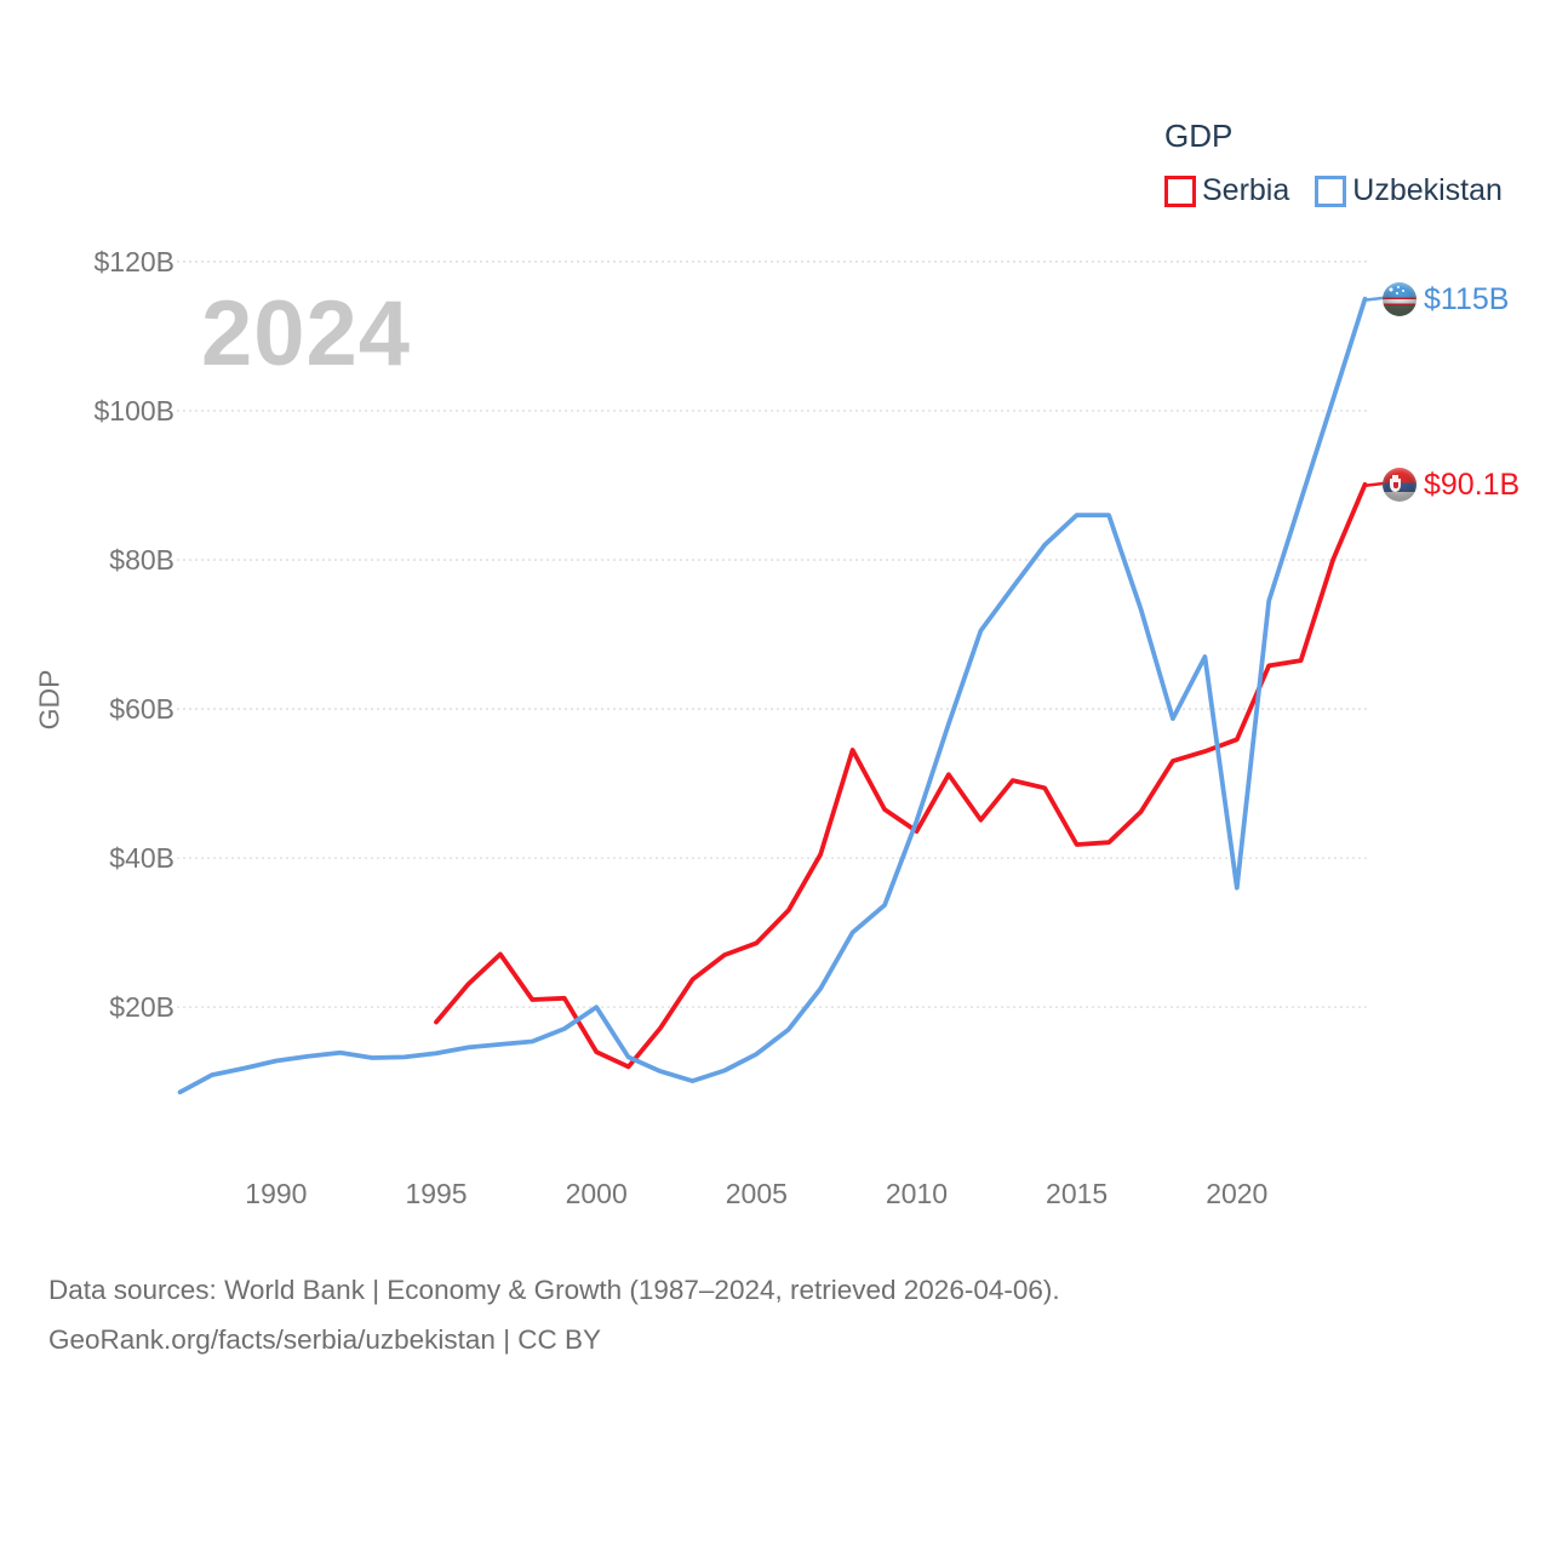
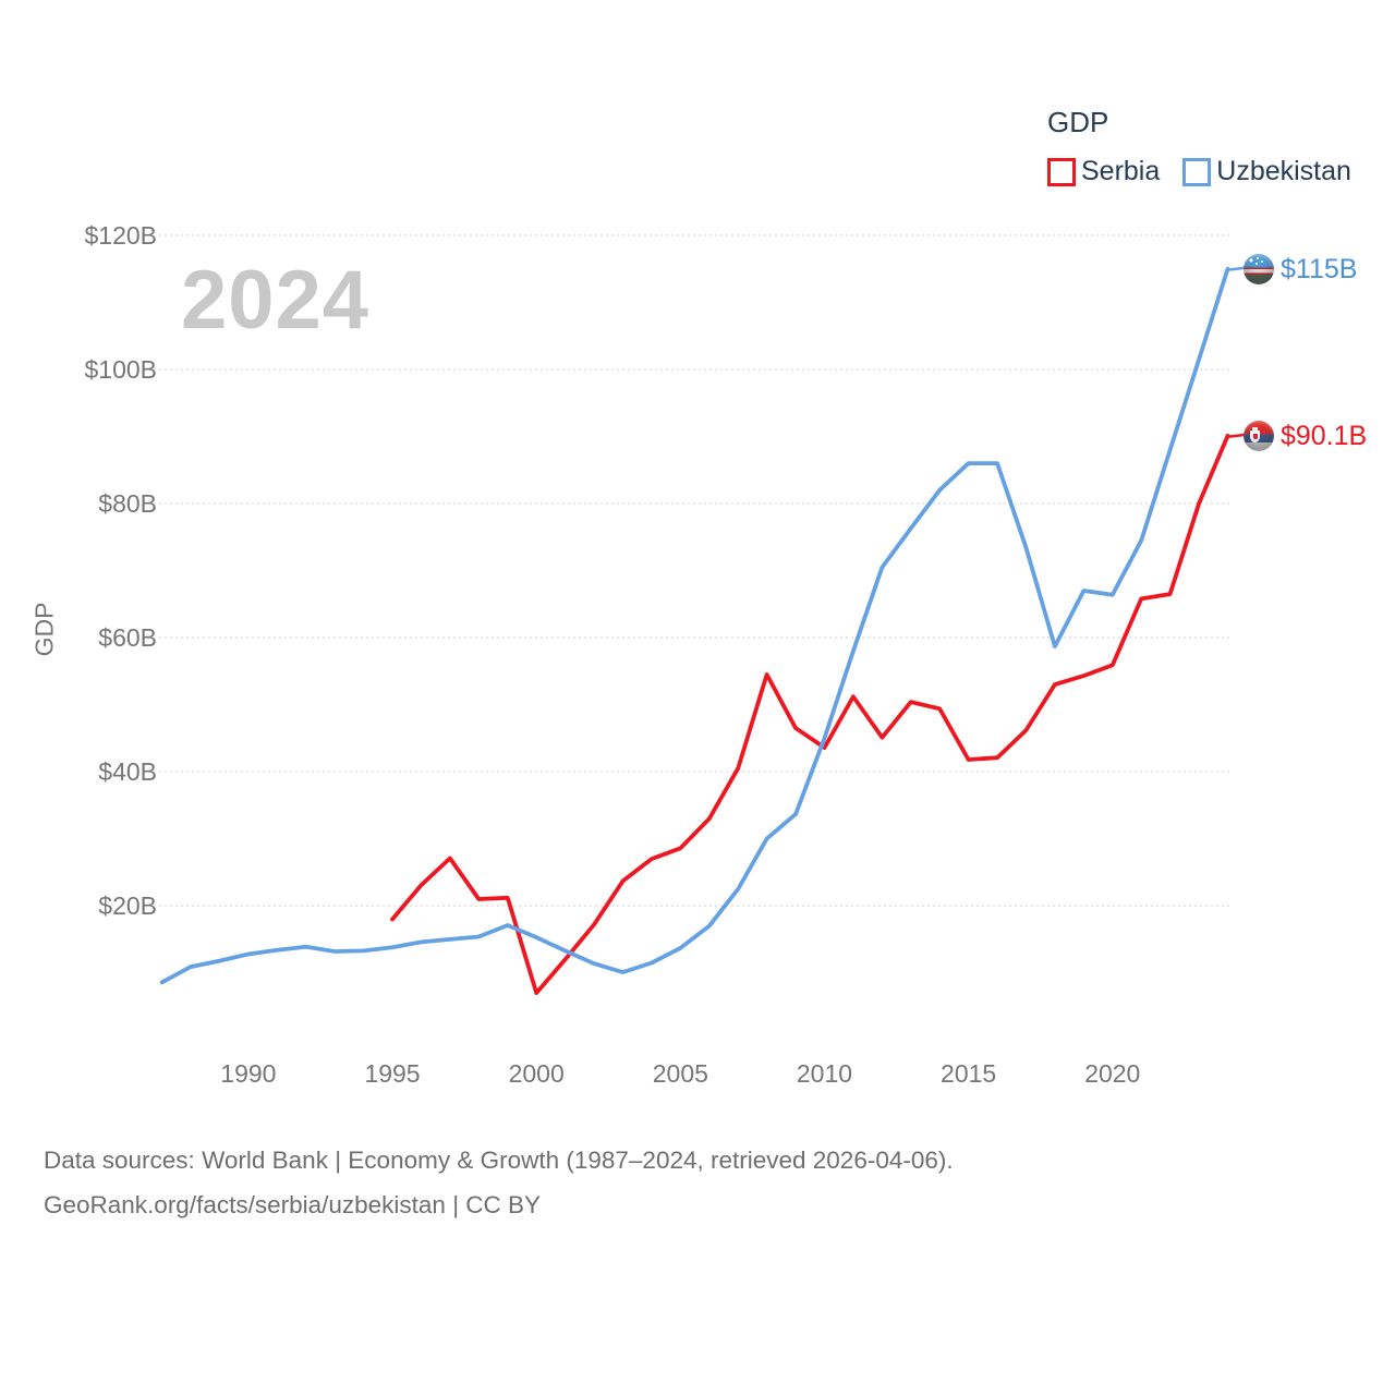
Serbia/2000: $14B -> $7B
Uzbekistan/2000: $20B -> $15B
Uzbekistan/2020: $36B -> $66B
